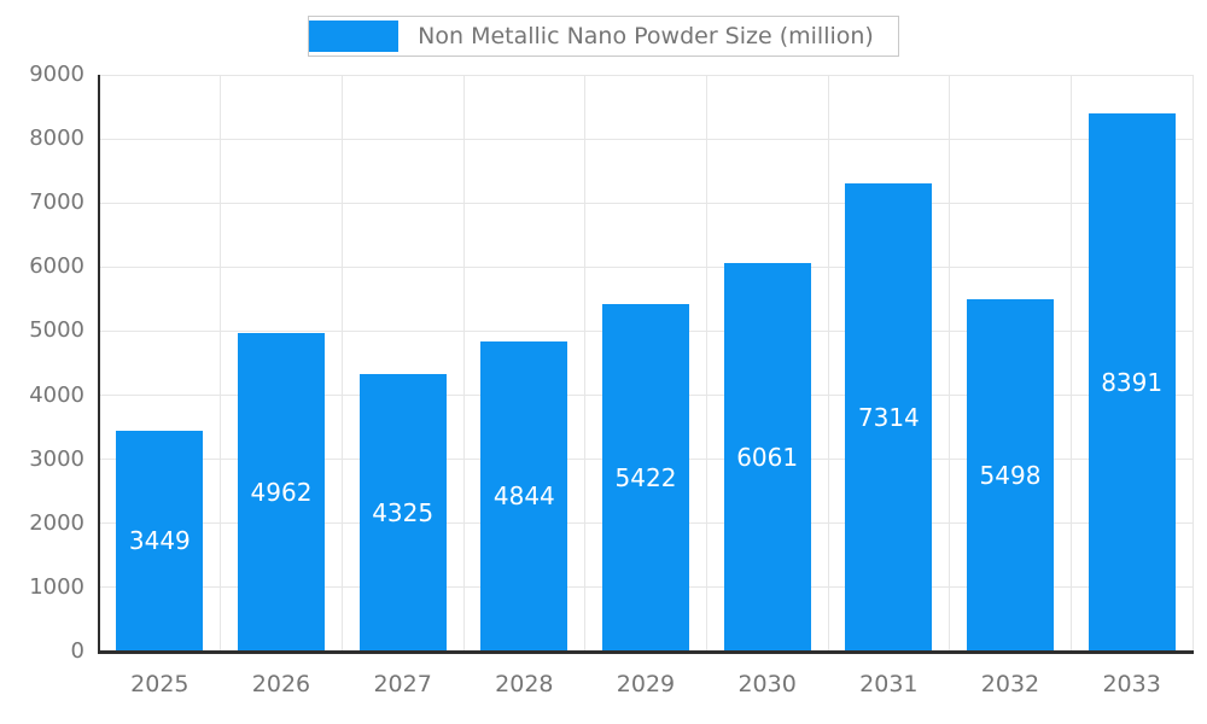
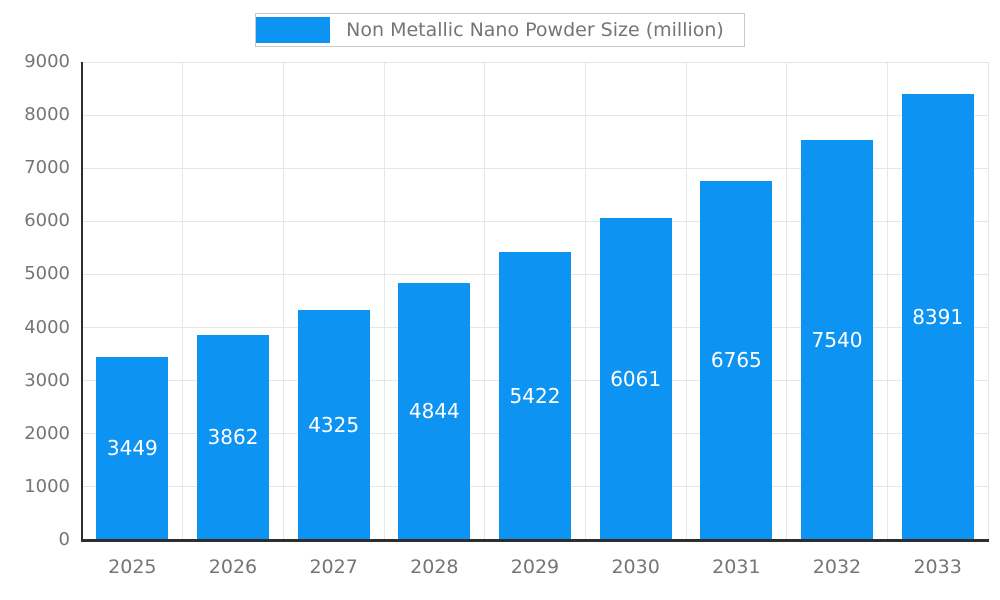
2026: 4962 -> 3862
2031: 7314 -> 6765
2032: 5498 -> 7540
